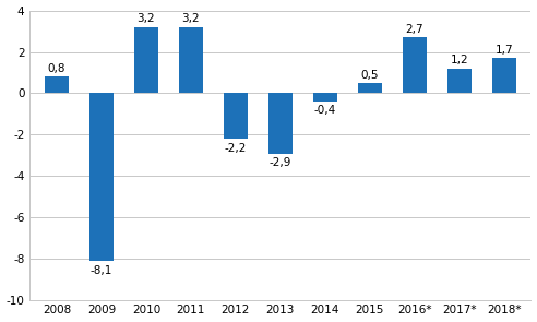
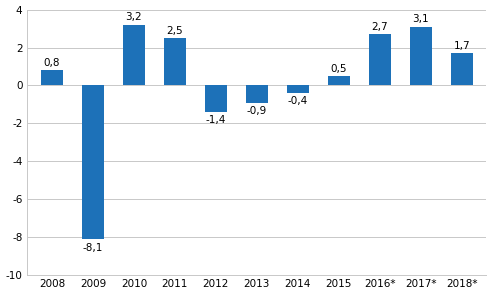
2011: 3,2 -> 2,5
2012: -2,2 -> -1,4
2013: -2,9 -> -0,9
2017*: 1,2 -> 3,1
